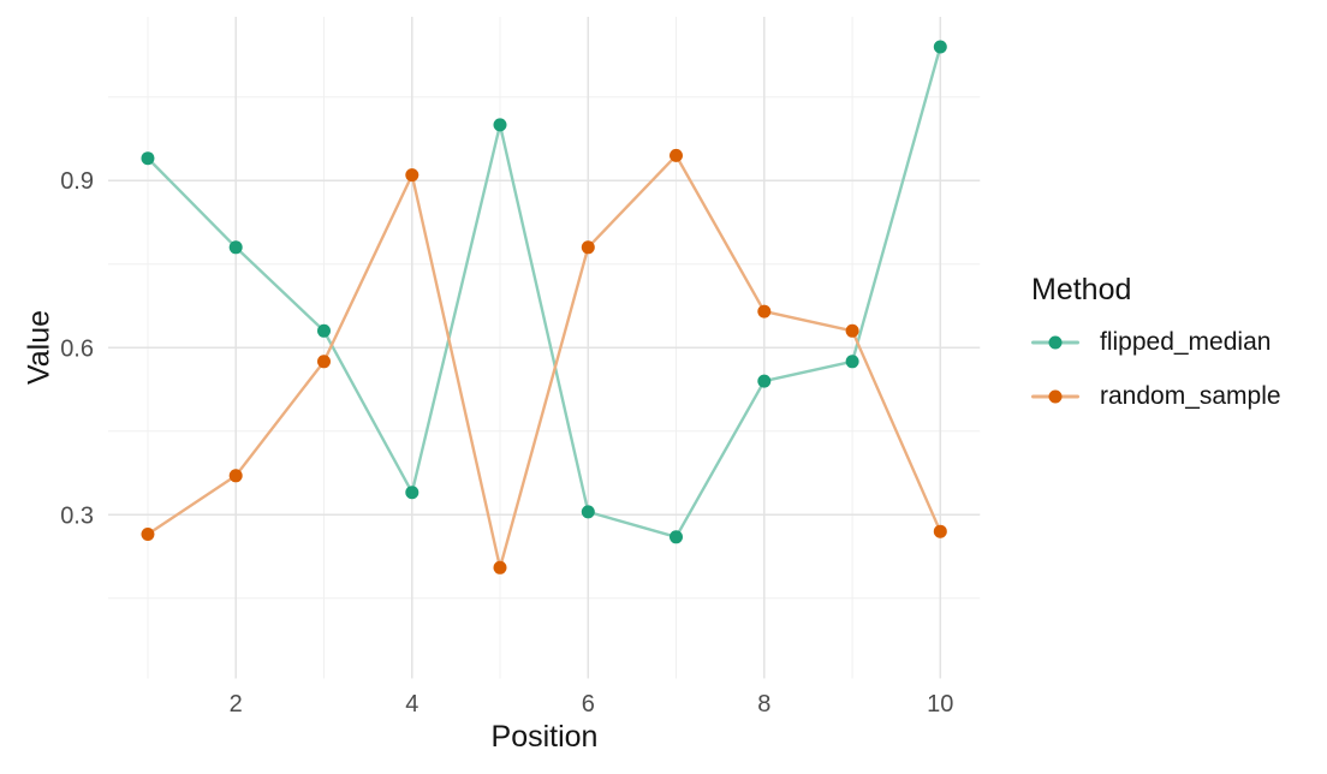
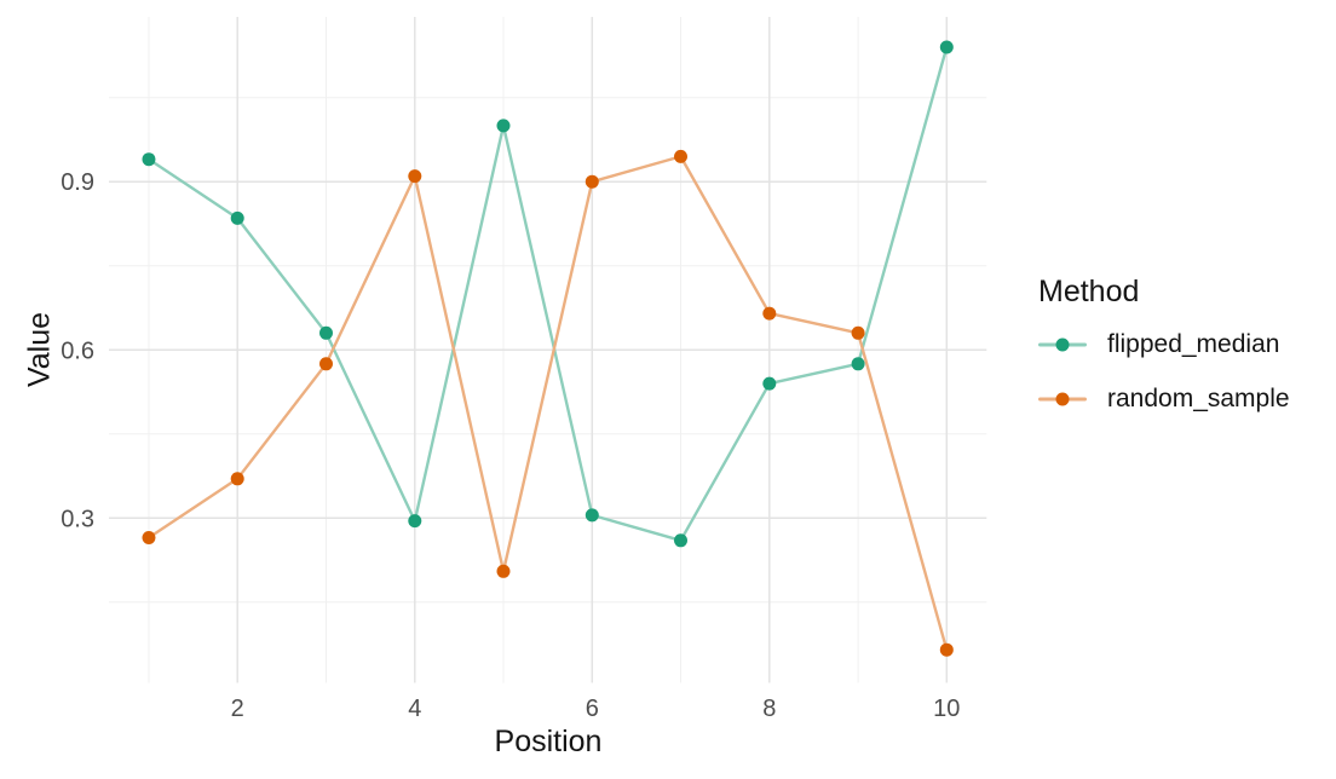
flipped_median/2: 0.78 -> 0.83
flipped_median/4: 0.34 -> 0.29
random_sample/6: 0.78 -> 0.90
random_sample/10: 0.27 -> 0.07
